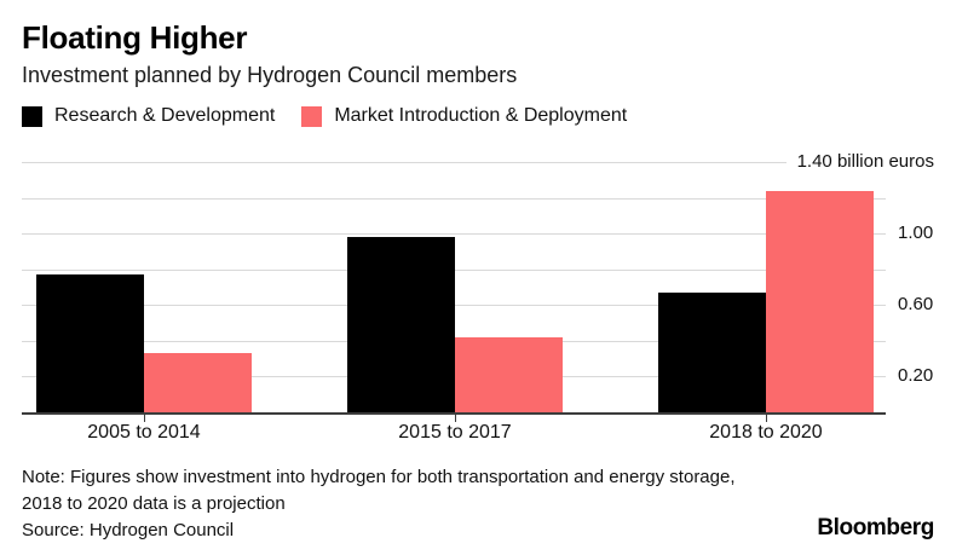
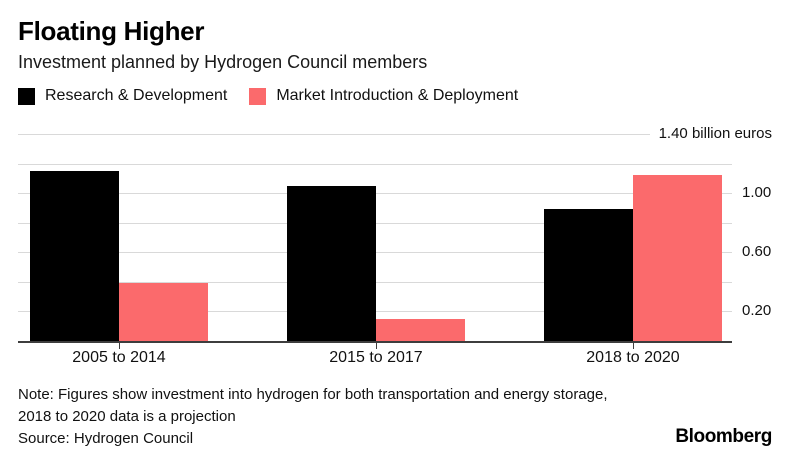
Research & Development/2005 to 2014: 0.77 -> 1.15
Market Introduction & Deployment/2005 to 2014: 0.33 -> 0.39
Research & Development/2015 to 2017: 0.98 -> 1.05
Market Introduction & Deployment/2015 to 2017: 0.42 -> 0.15
Research & Development/2018 to 2020: 0.67 -> 0.89
Market Introduction & Deployment/2018 to 2020: 1.24 -> 1.12
